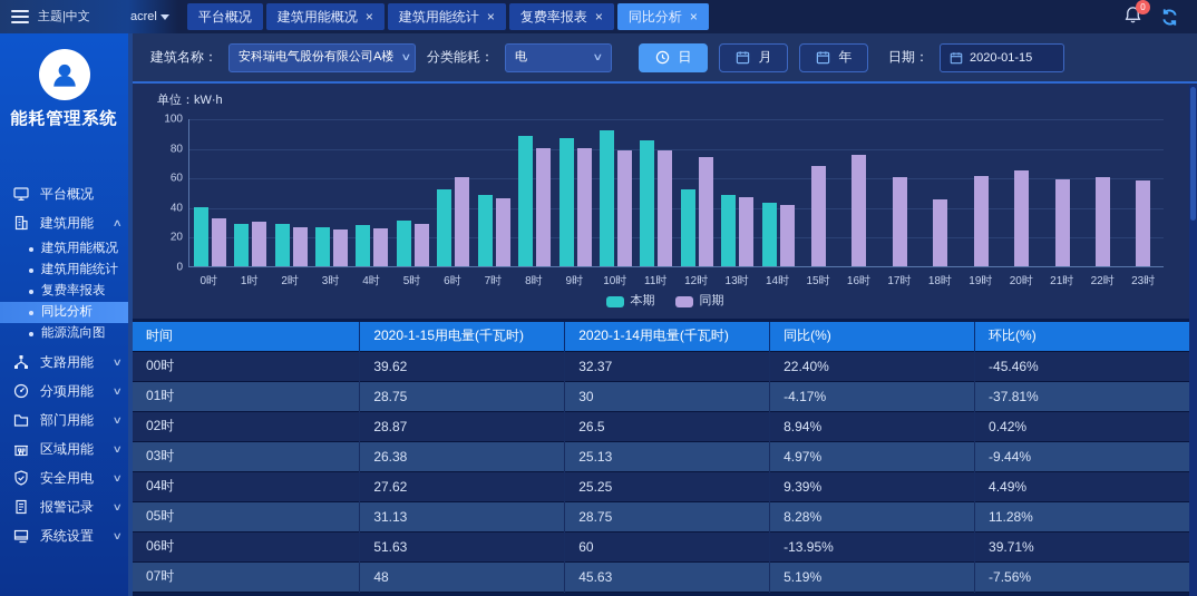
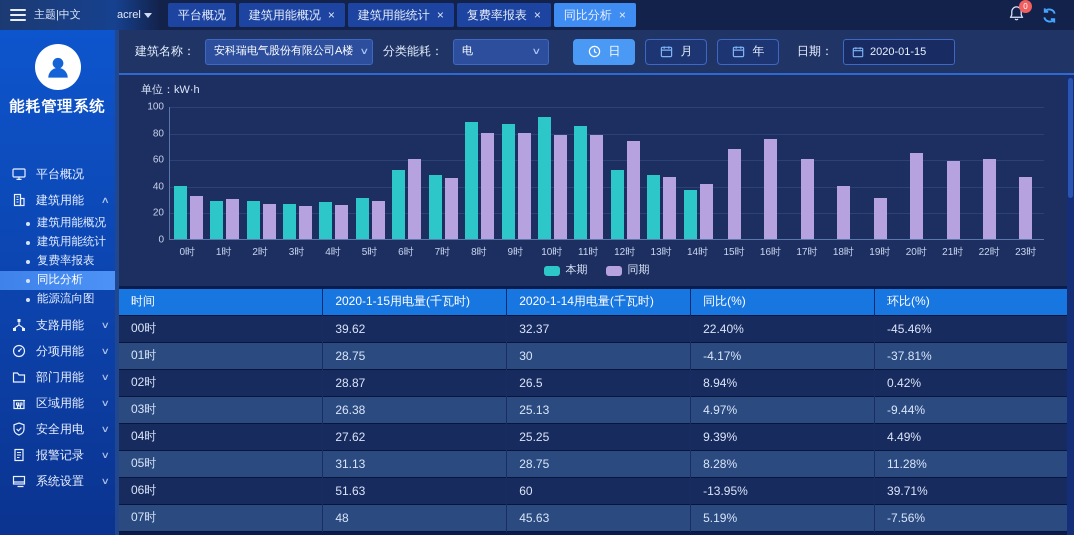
本期/14时: 43 -> 37
同期/18时: 46 -> 40
同期/19时: 61 -> 31
同期/23时: 58 -> 47
